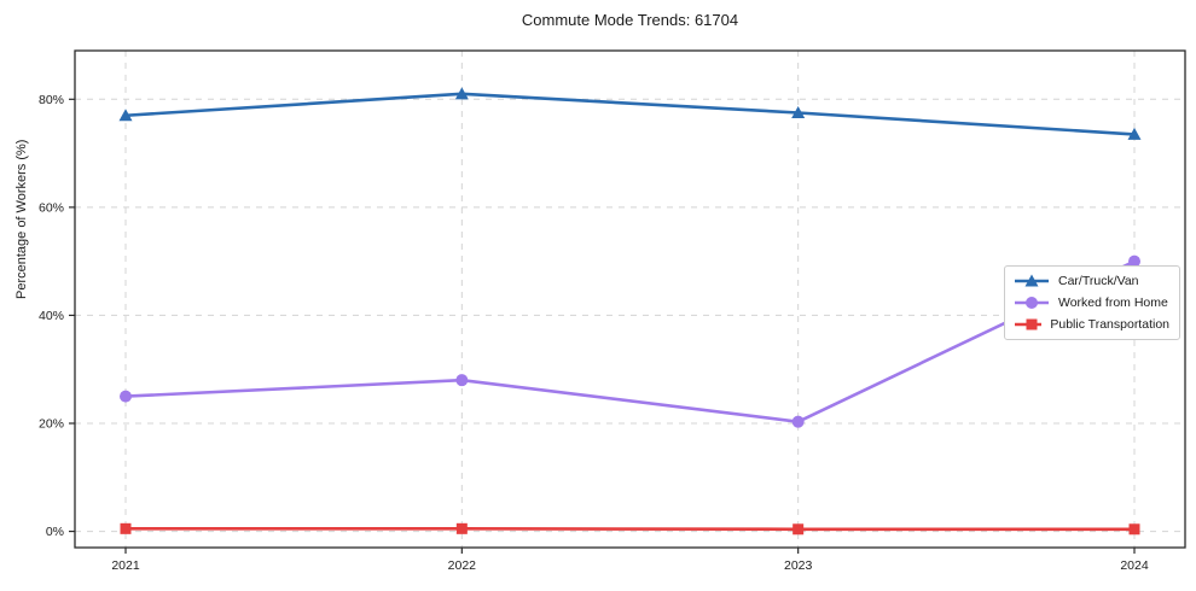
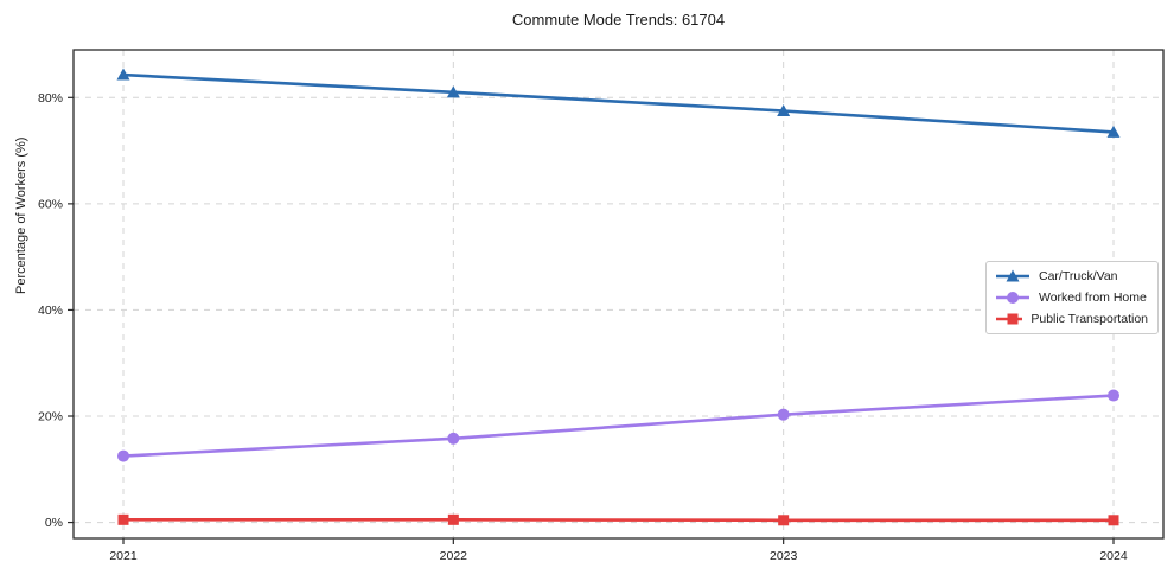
Car/Truck/Van/2021: 77% -> 84%
Worked from Home/2021: 25% -> 12%
Worked from Home/2022: 28% -> 16%
Worked from Home/2024: 50% -> 24%
